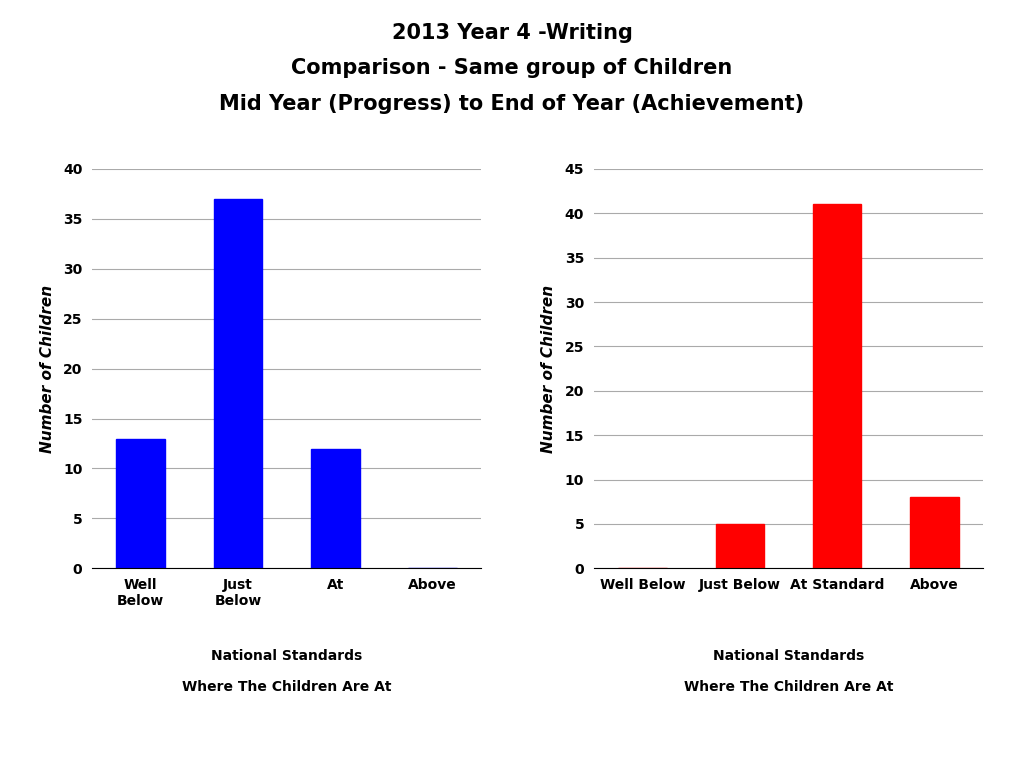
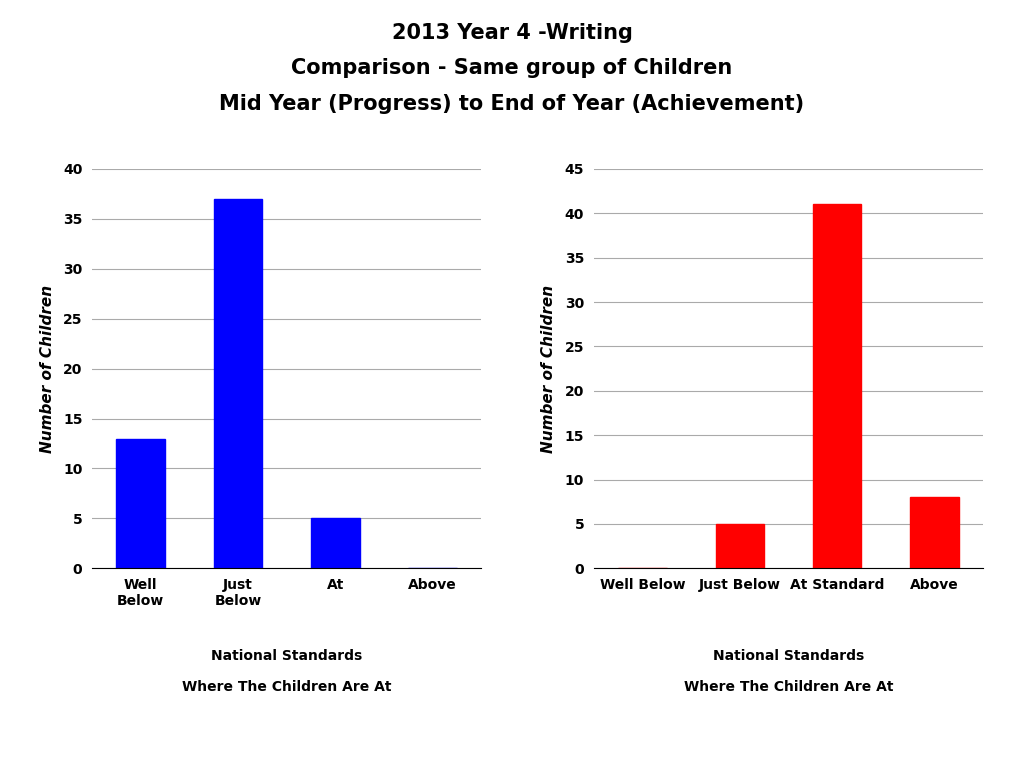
At: 12 -> 5
